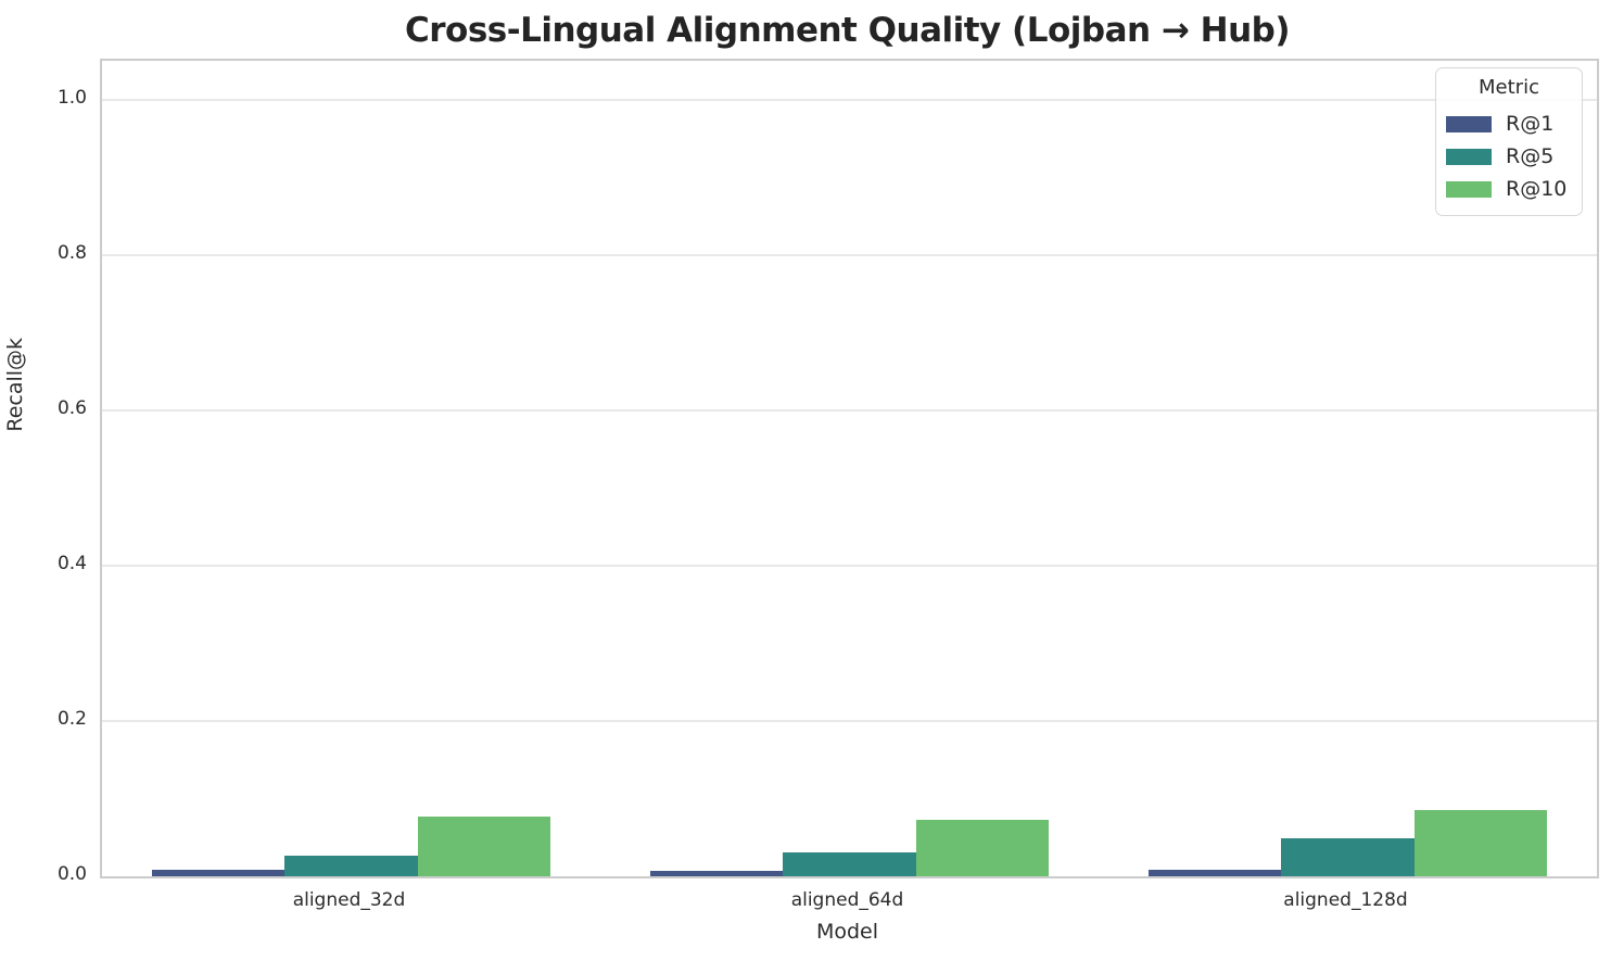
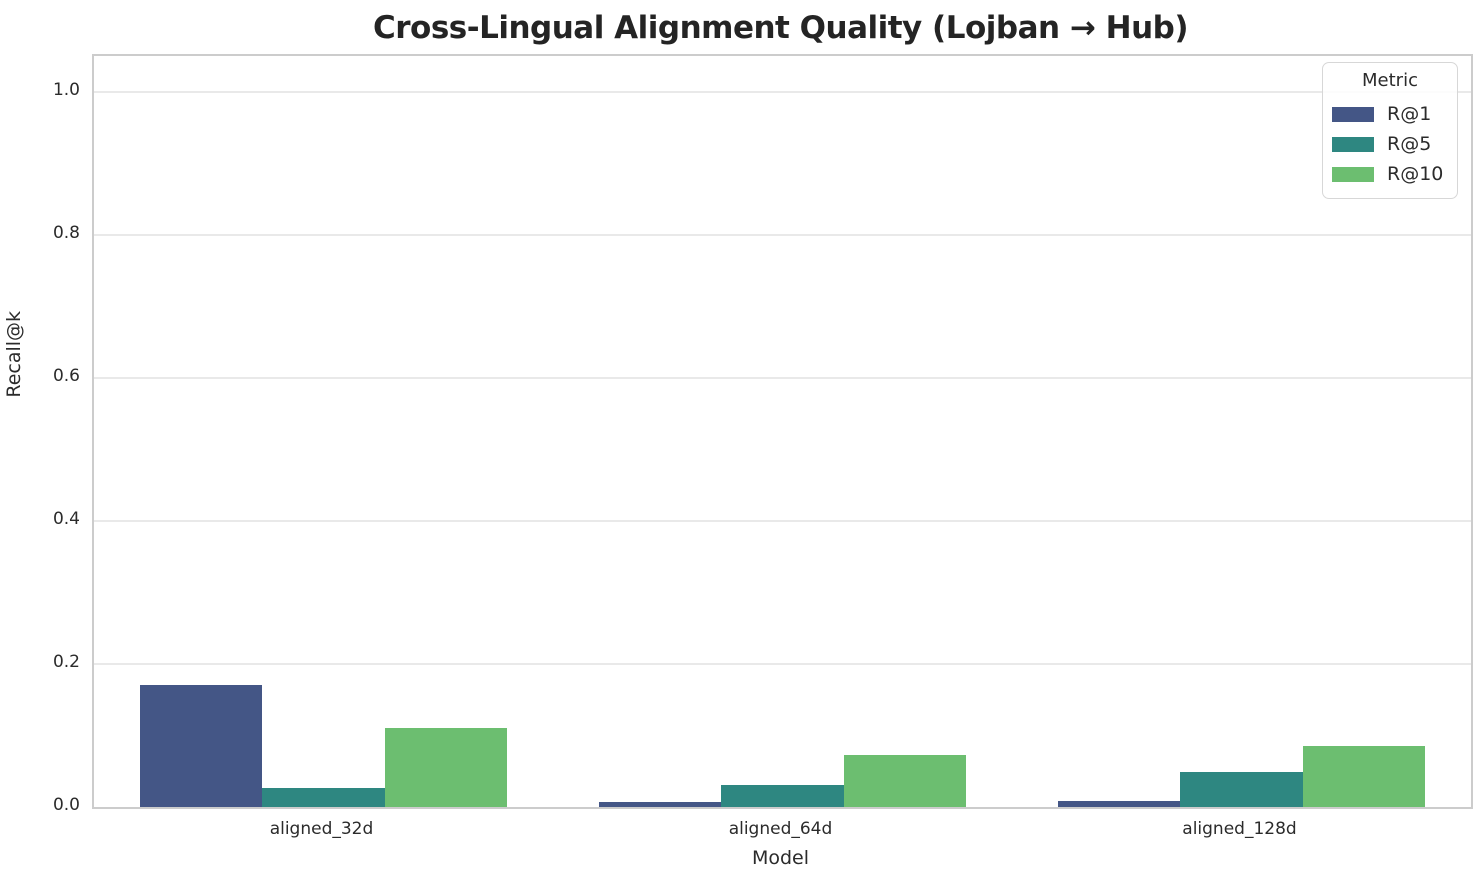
R@1/aligned_32d: 0.01 -> 0.17
R@10/aligned_32d: 0.08 -> 0.11
